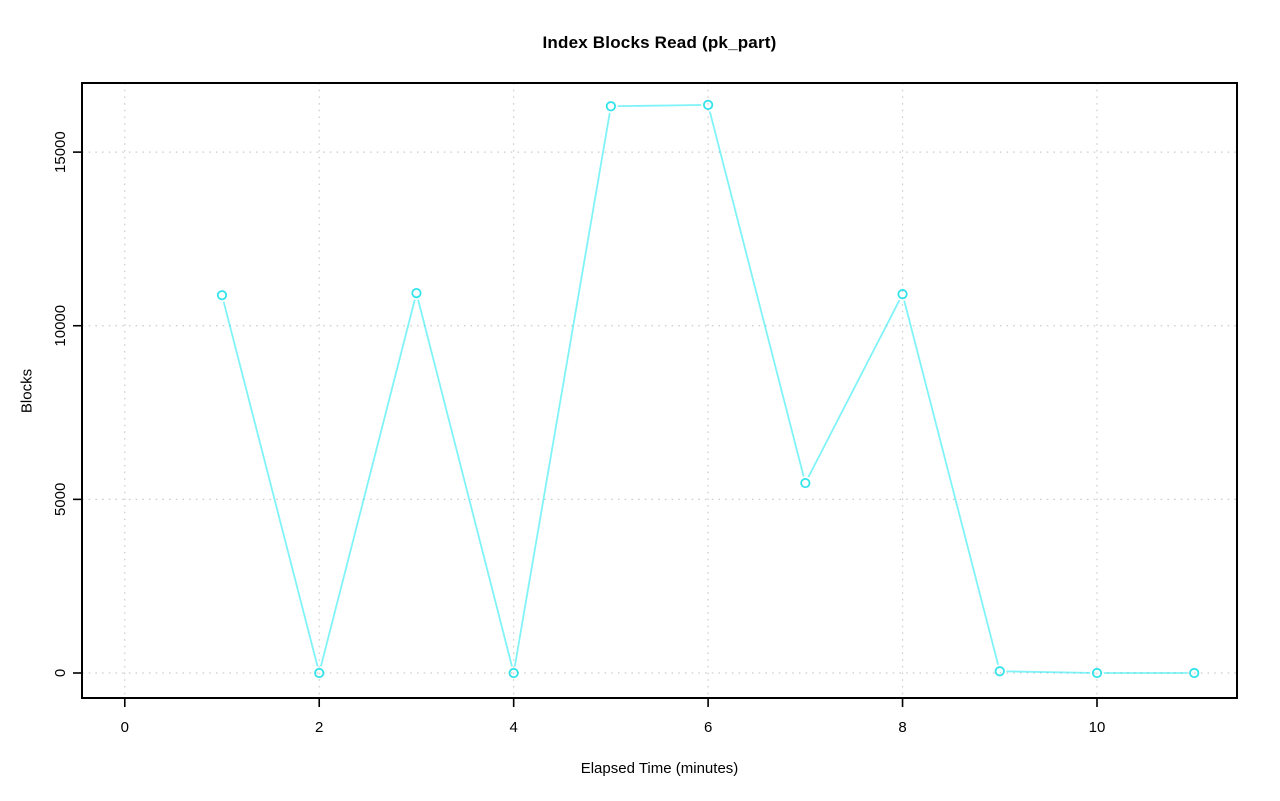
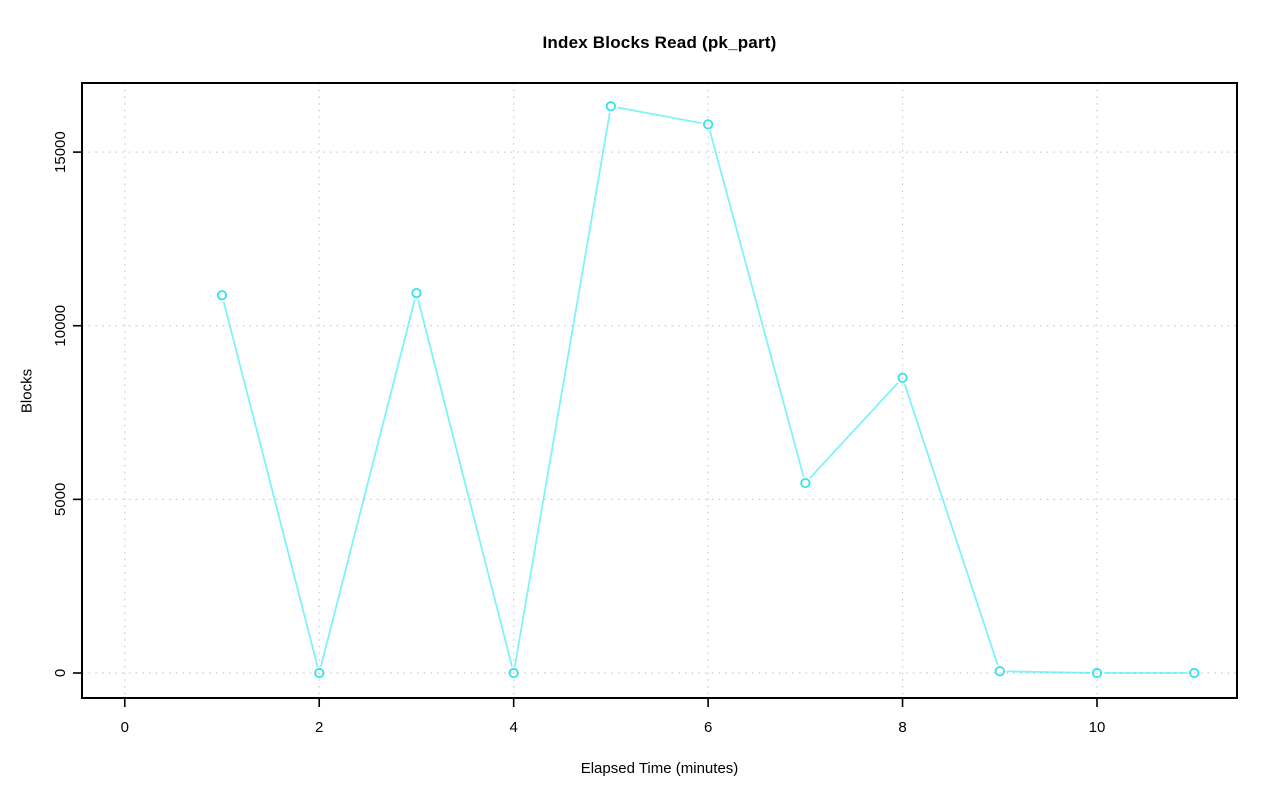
6: 16400 -> 15800
8: 10900 -> 8500
